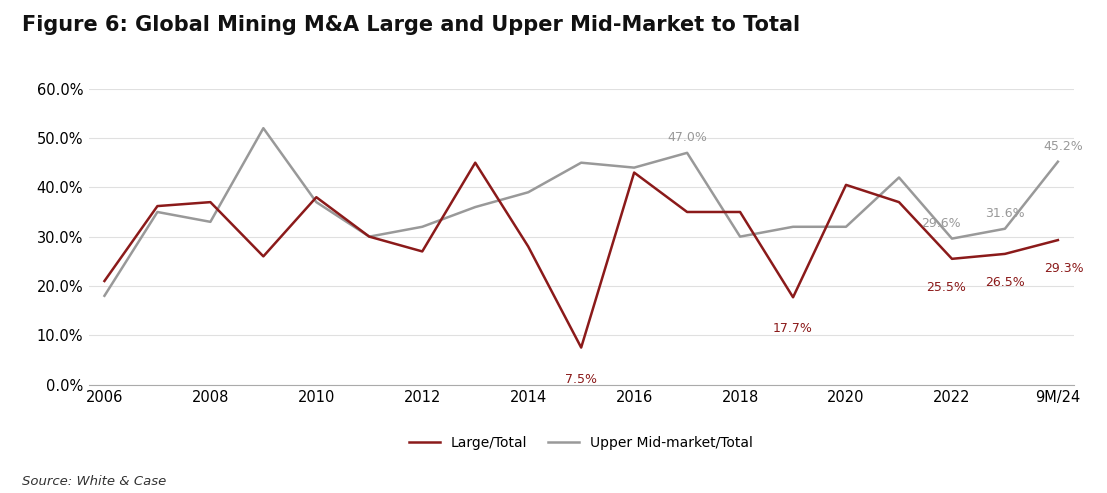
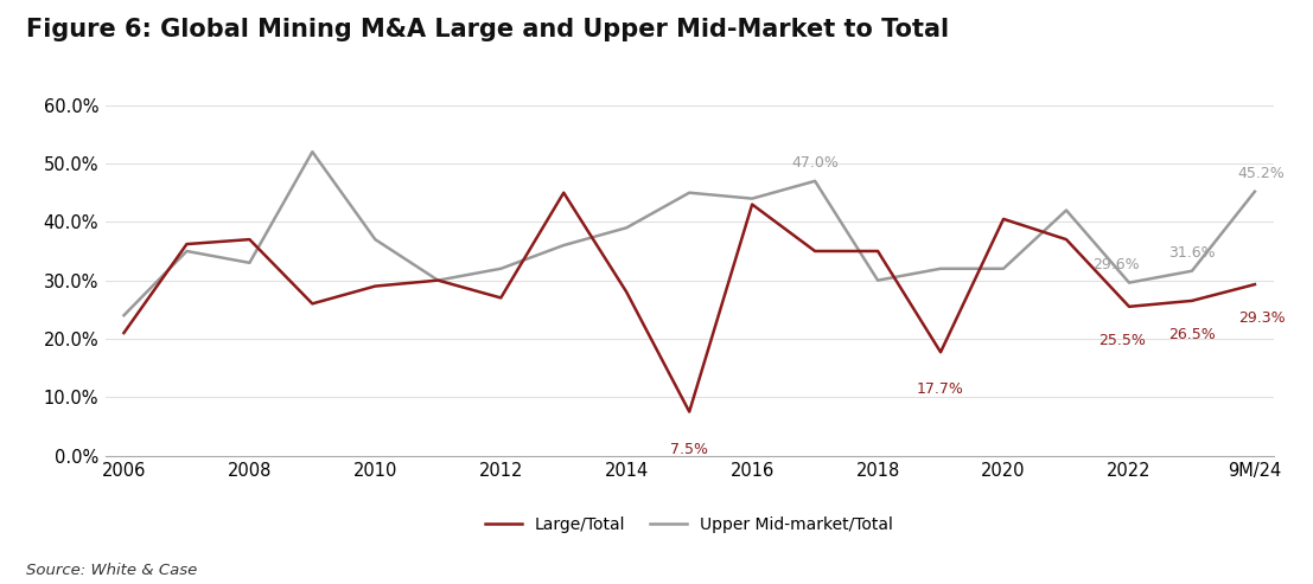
Upper Mid-market/Total/2006: 18.0% -> 24.0%
Large/Total/2010: 38.0% -> 29.0%
